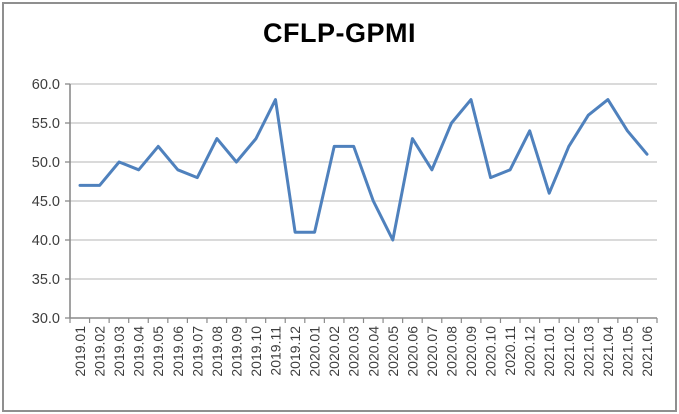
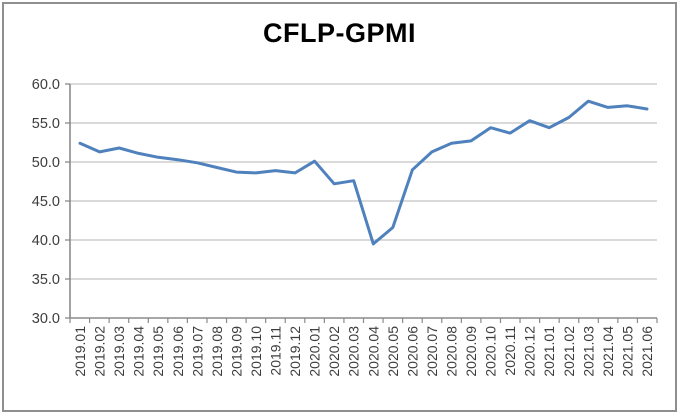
2019.01: 47 -> 52
2019.02: 47 -> 51
2019.03: 50 -> 52
2019.04: 49 -> 51
2019.05: 52 -> 51
2019.06: 49 -> 50
2019.07: 48 -> 50
2019.08: 53 -> 49
2019.09: 50 -> 49
2019.10: 53 -> 49
2019.11: 58 -> 49
2019.12: 41 -> 49
2020.01: 41 -> 50
2020.02: 52 -> 47
2020.03: 52 -> 48
2020.04: 45 -> 40
2020.05: 40 -> 42
2020.06: 53 -> 49
2020.07: 49 -> 51
2020.08: 55 -> 52
2020.09: 58 -> 53
2020.10: 48 -> 54
2020.11: 49 -> 54
2020.12: 54 -> 55
2021.01: 46 -> 54
2021.02: 52 -> 56
2021.03: 56 -> 58
2021.04: 58 -> 57
2021.05: 54 -> 57
2021.06: 51 -> 57
